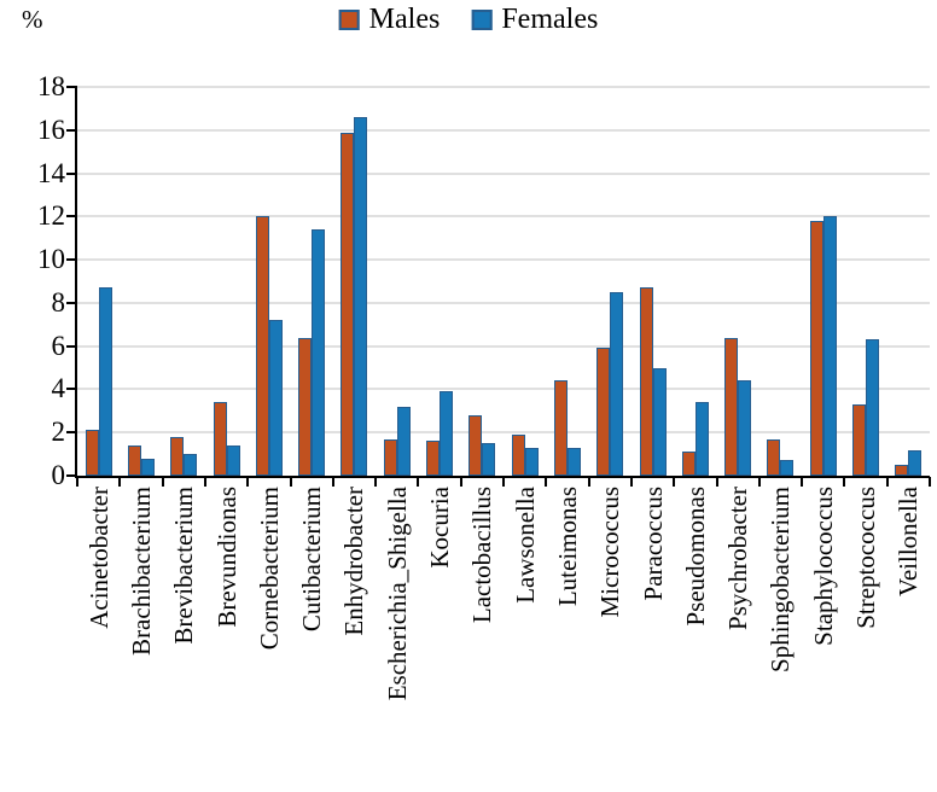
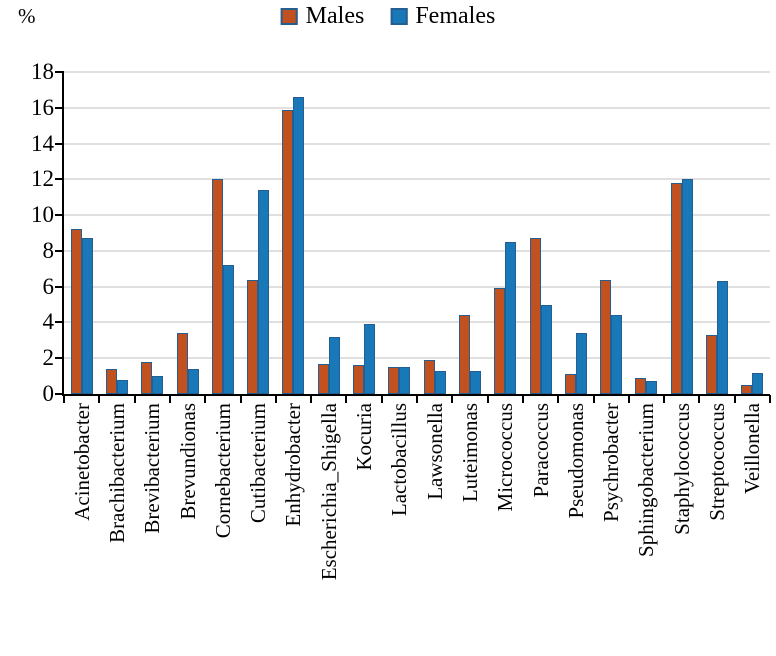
Males/Acinetobacter: 2.1 -> 9.2
Males/Lactobacillus: 2.8 -> 1.5
Males/Sphingobacterium: 1.7 -> 0.9
